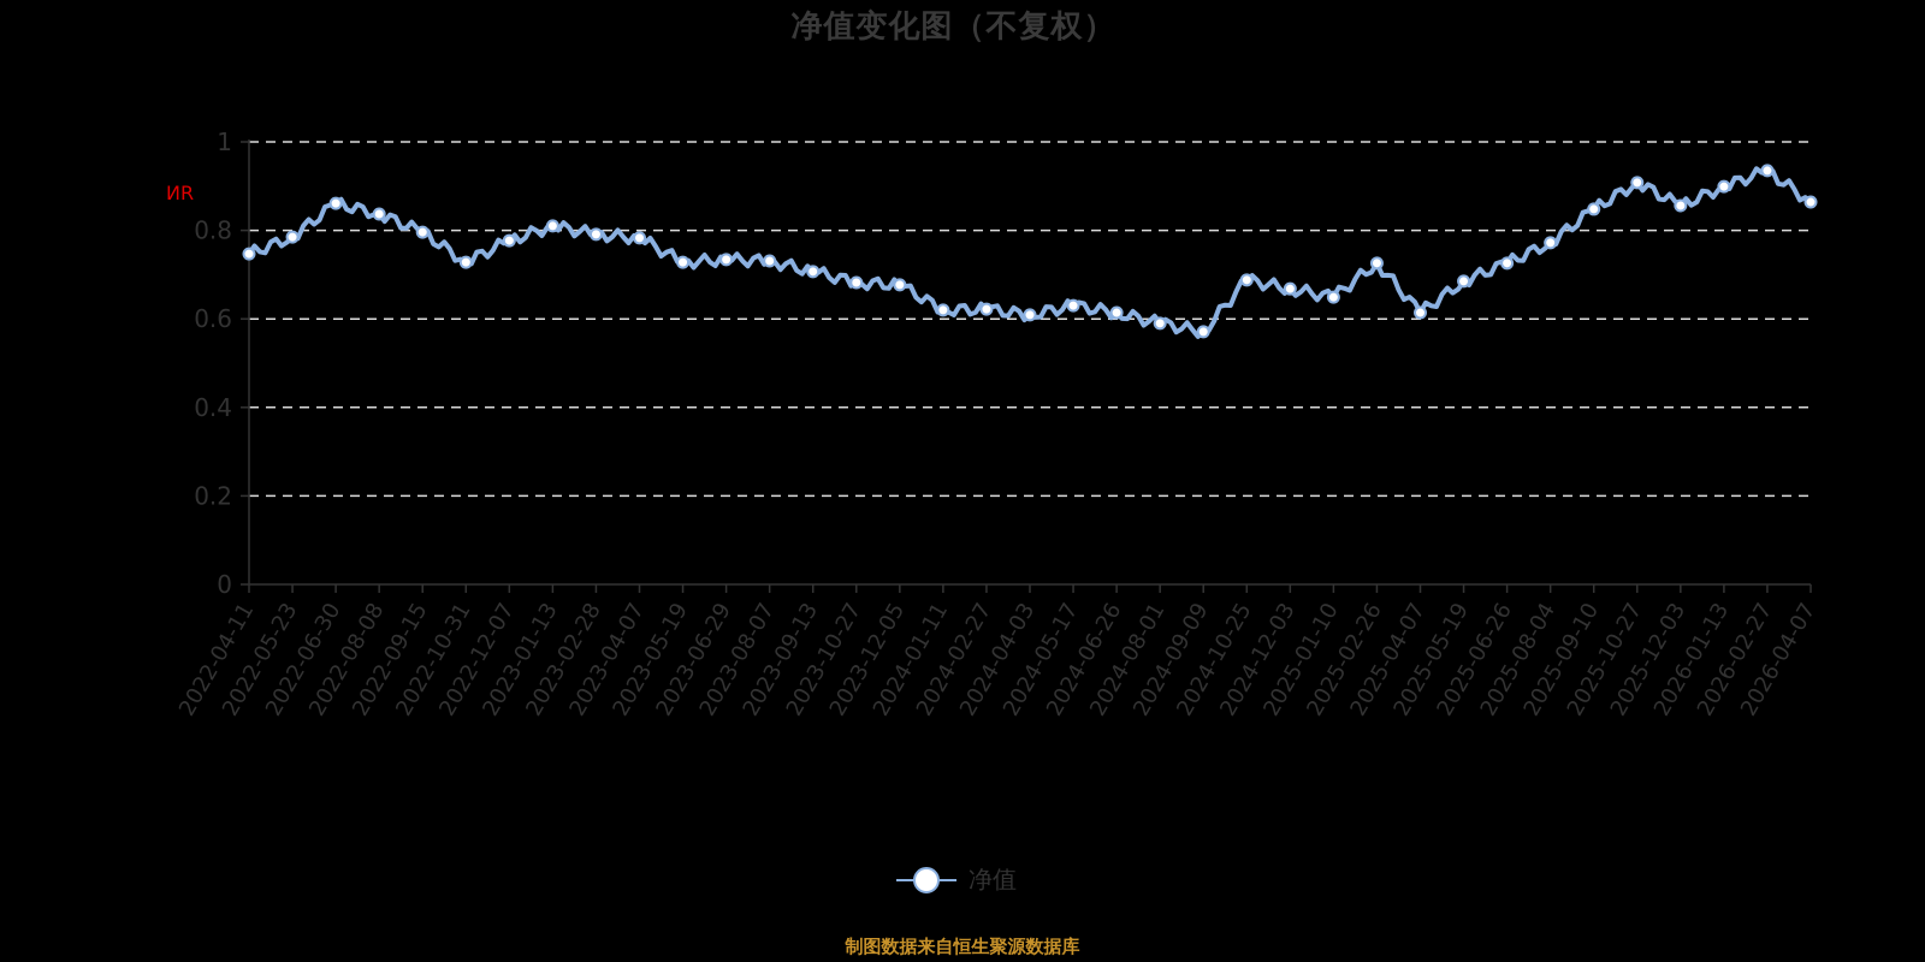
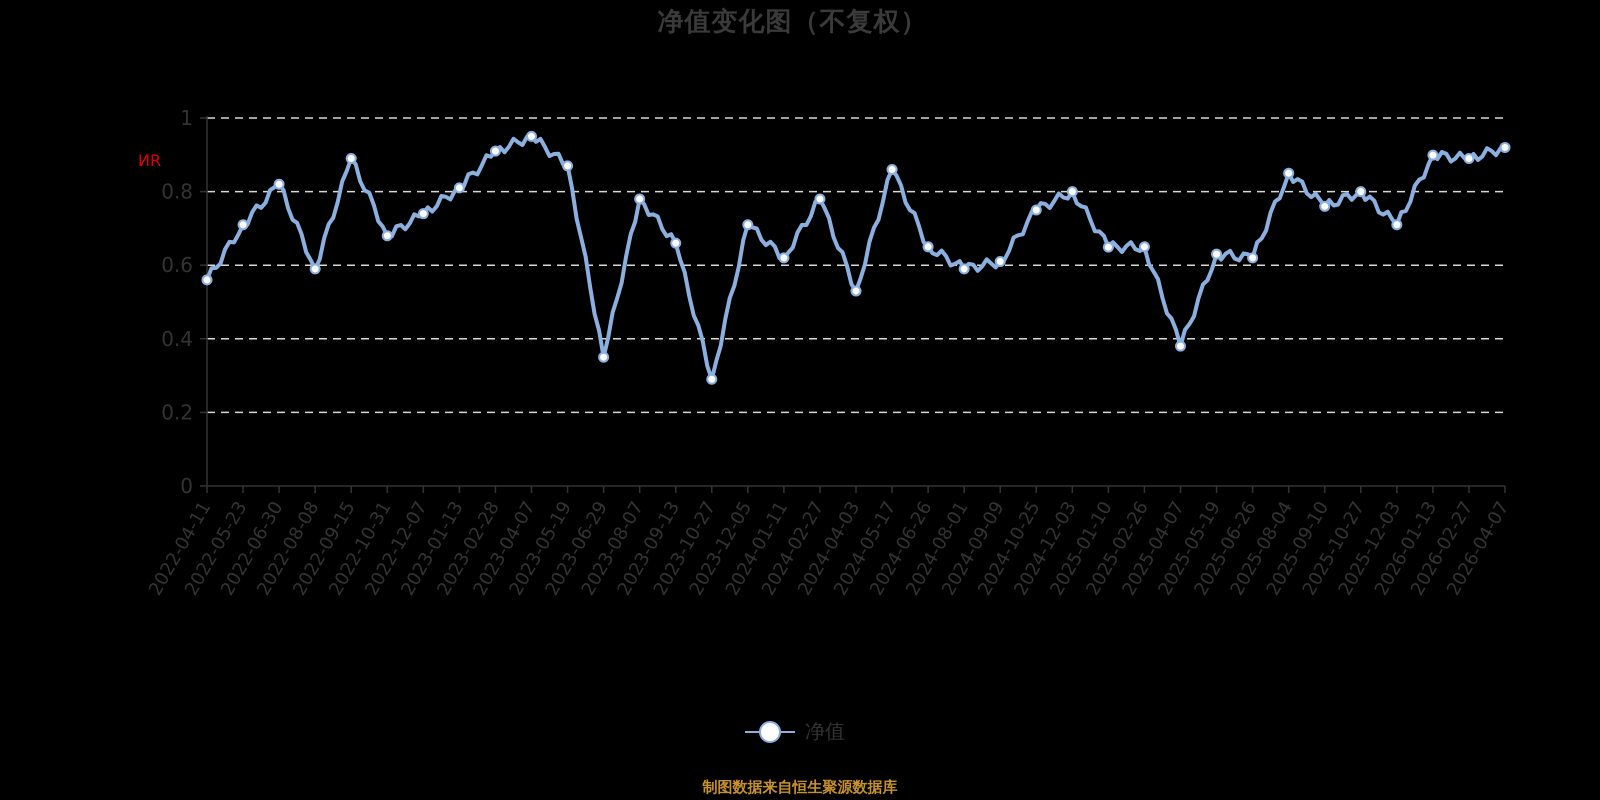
2022-04-11: 0.75 -> 0.56
2022-05-23: 0.79 -> 0.71
2022-06-30: 0.86 -> 0.82
2022-08-08: 0.84 -> 0.59
2022-09-15: 0.80 -> 0.89
2022-10-31: 0.73 -> 0.68
2022-12-07: 0.78 -> 0.74
2023-02-28: 0.79 -> 0.91
2023-04-07: 0.78 -> 0.95
2023-05-19: 0.73 -> 0.87
2023-06-29: 0.73 -> 0.35
2023-08-07: 0.73 -> 0.78
2023-09-13: 0.71 -> 0.66
2023-10-27: 0.68 -> 0.29
2023-12-05: 0.68 -> 0.71
2024-02-27: 0.62 -> 0.78
2024-04-03: 0.61 -> 0.53
2024-05-17: 0.63 -> 0.86
2024-06-26: 0.61 -> 0.65
2024-09-09: 0.57 -> 0.61
2024-10-25: 0.69 -> 0.75
2024-12-03: 0.67 -> 0.80
2025-02-26: 0.73 -> 0.65
2025-04-07: 0.61 -> 0.38
2025-05-19: 0.69 -> 0.63
2025-06-26: 0.73 -> 0.62
2025-08-04: 0.77 -> 0.85
2025-09-10: 0.85 -> 0.76
2025-10-27: 0.91 -> 0.80
2025-12-03: 0.86 -> 0.71
2026-02-27: 0.94 -> 0.89
2026-04-07: 0.86 -> 0.92
